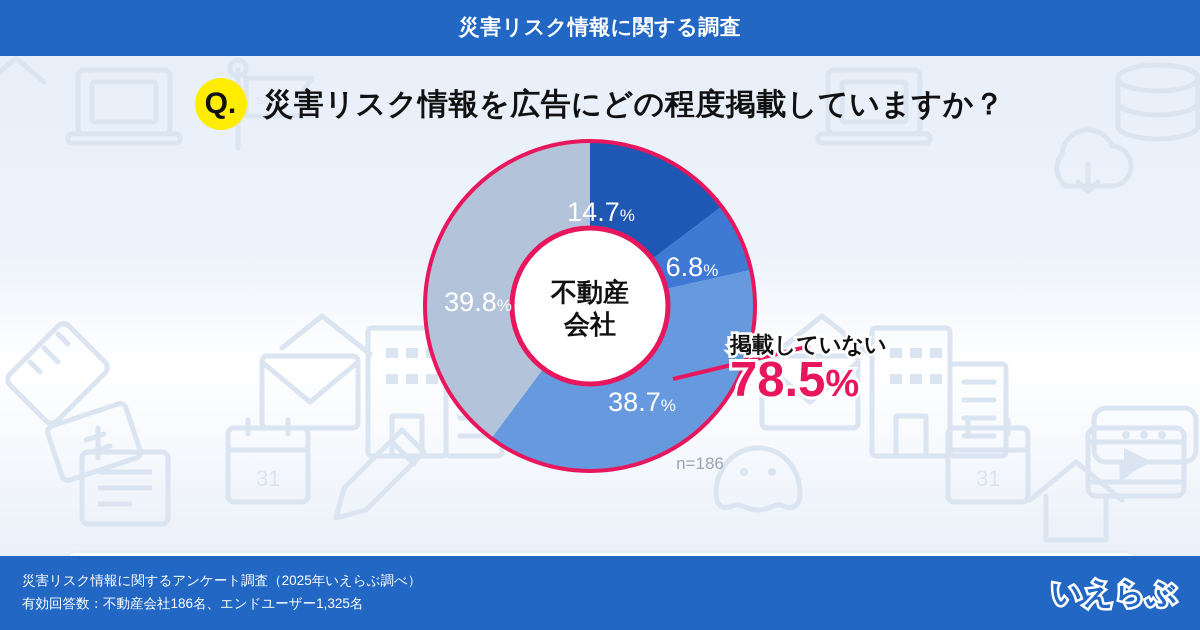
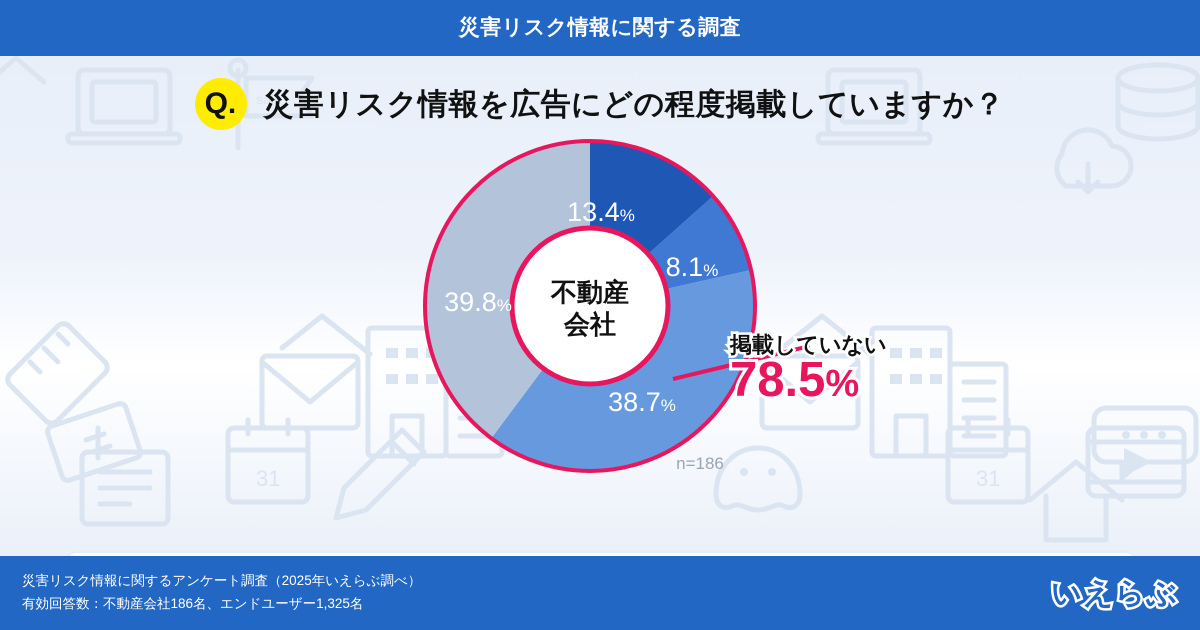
必ず掲載している: 14.7 -> 13.4
一部の物件のみ掲載している: 6.8 -> 8.1
